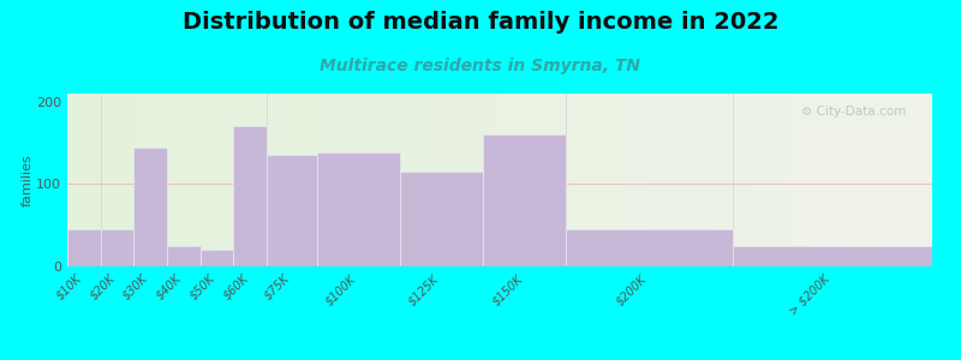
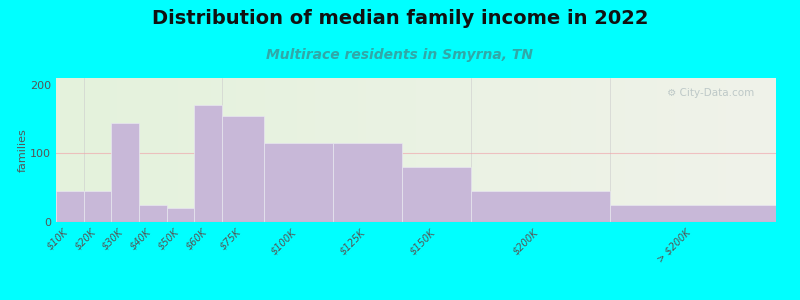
$75K: 136 -> 155
$100K: 138 -> 115
$150K: 160 -> 80
